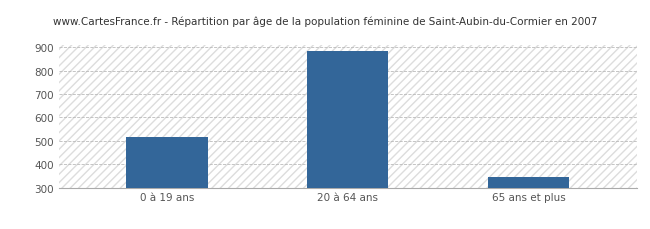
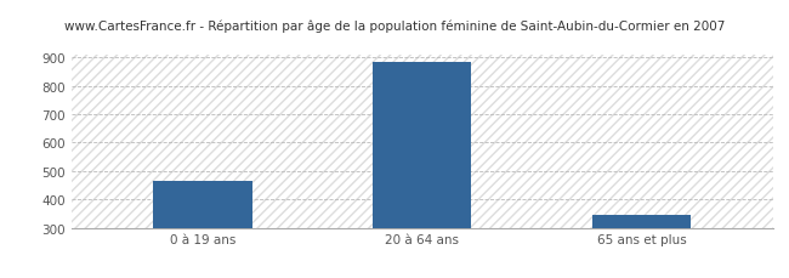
0 à 19 ans: 515 -> 465
